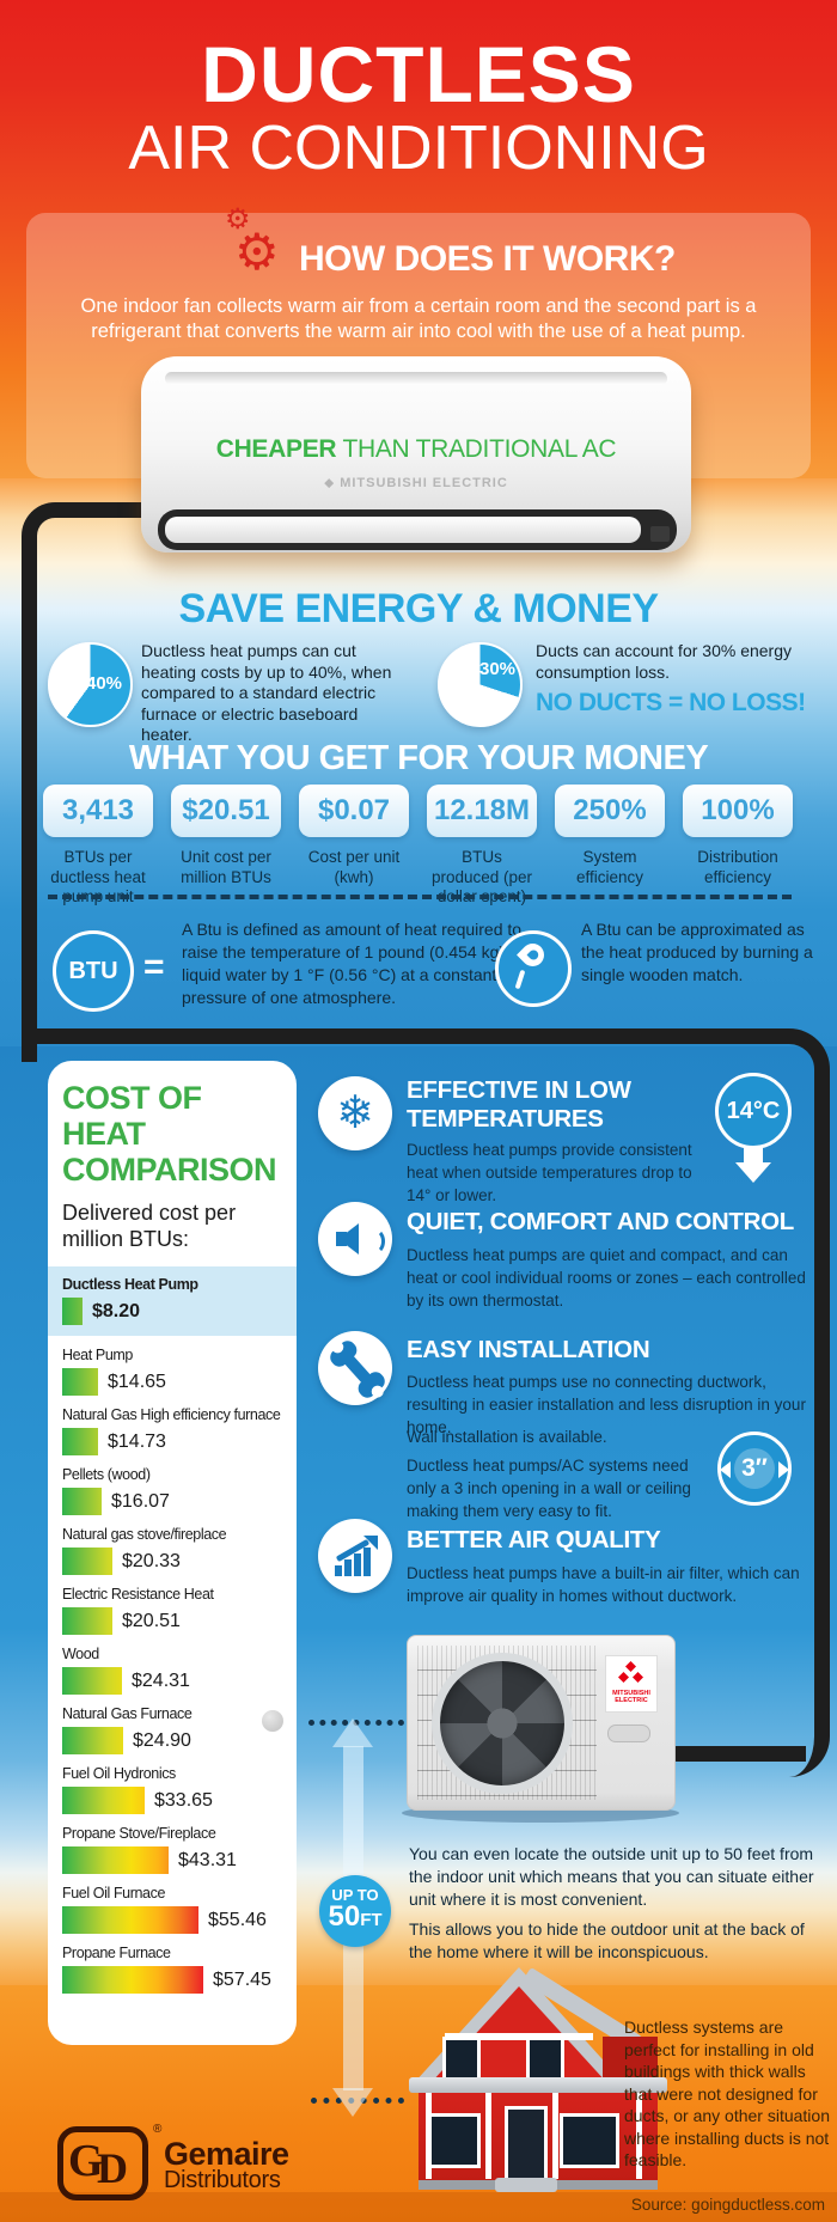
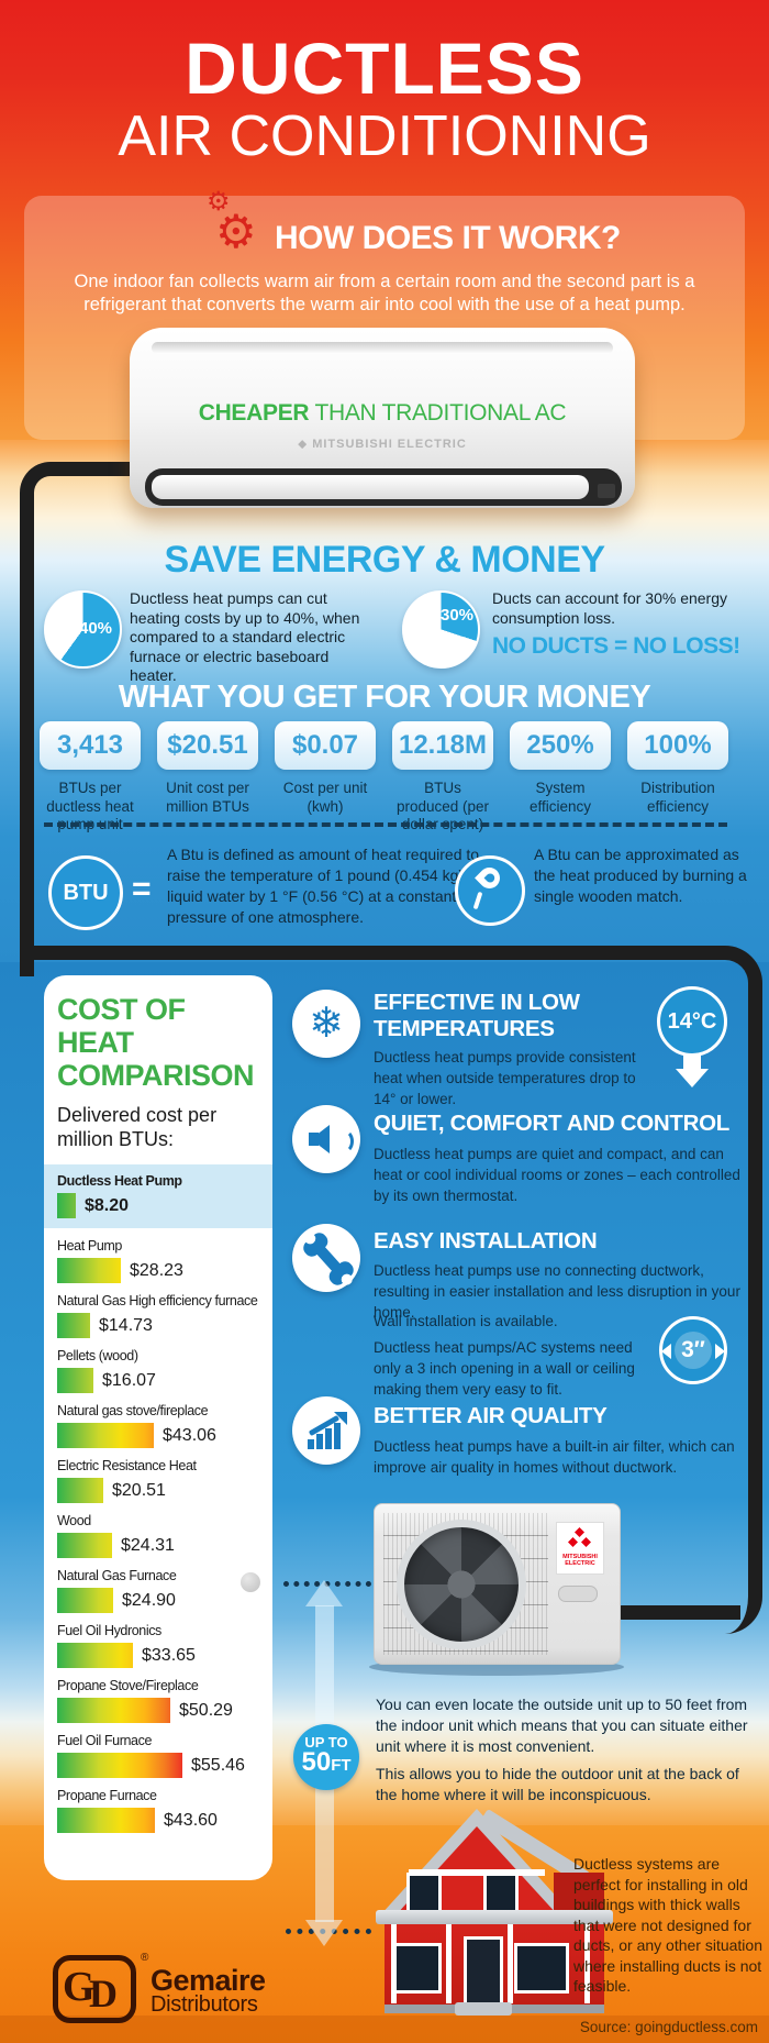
Heat Pump: $14.65 -> $28.23
Natural gas stove/fireplace: $20.33 -> $43.06
Propane Stove/Fireplace: $43.31 -> $50.29
Propane Furnace: $57.45 -> $43.60
